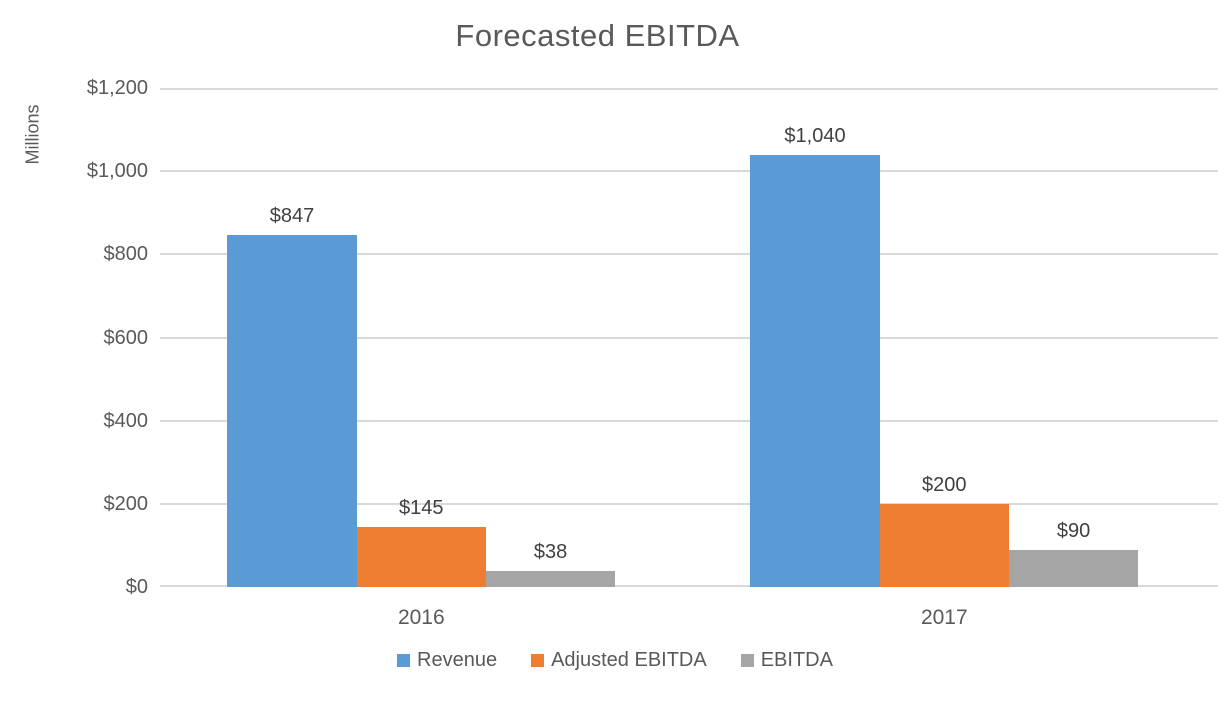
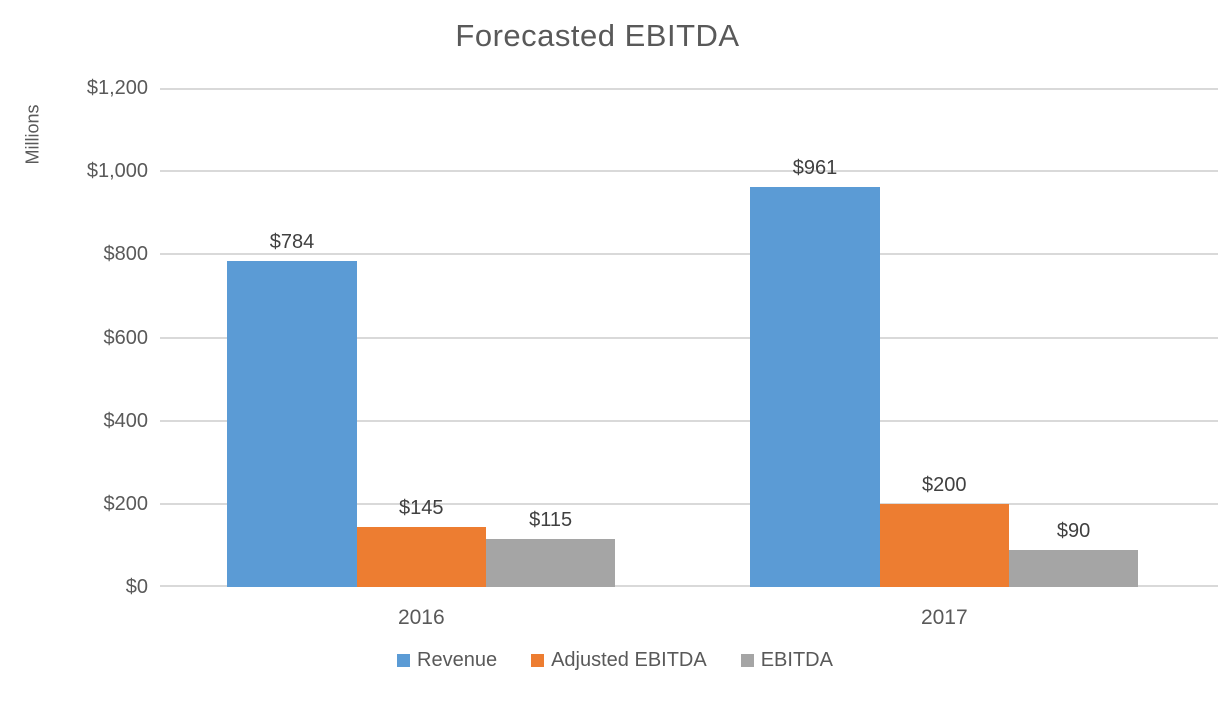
Revenue/2016: $847 -> $784
EBITDA/2016: $38 -> $115
Revenue/2017: $1,040 -> $961
